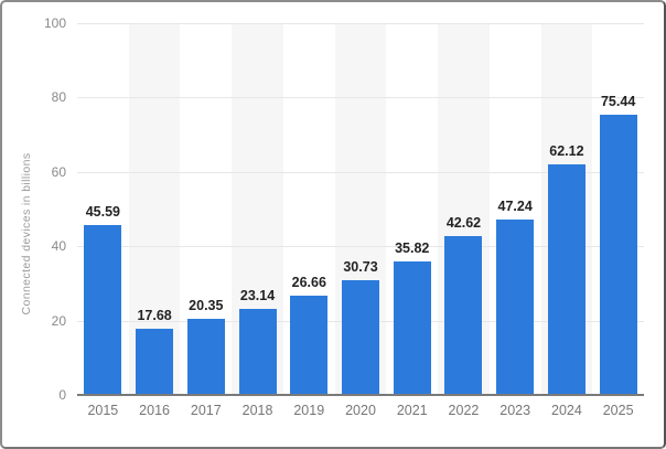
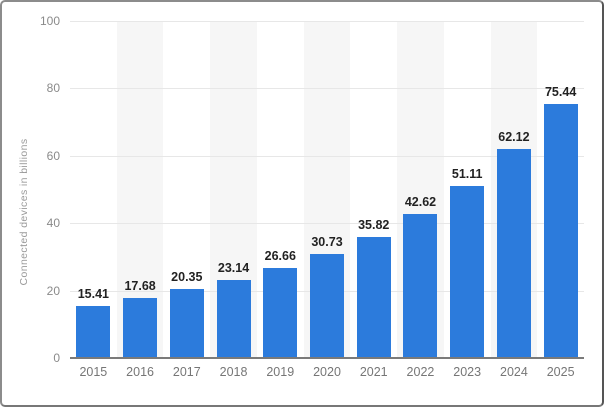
2015: 45.59 -> 15.41
2023: 47.24 -> 51.11
